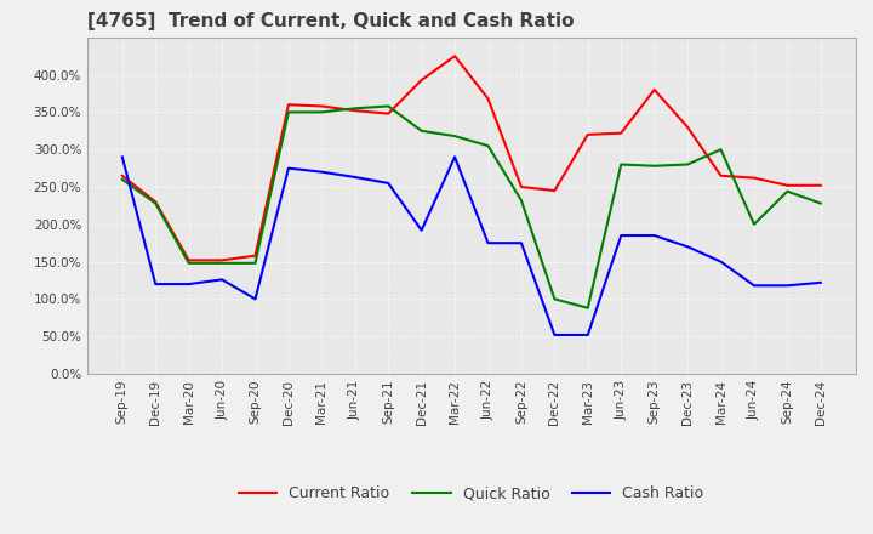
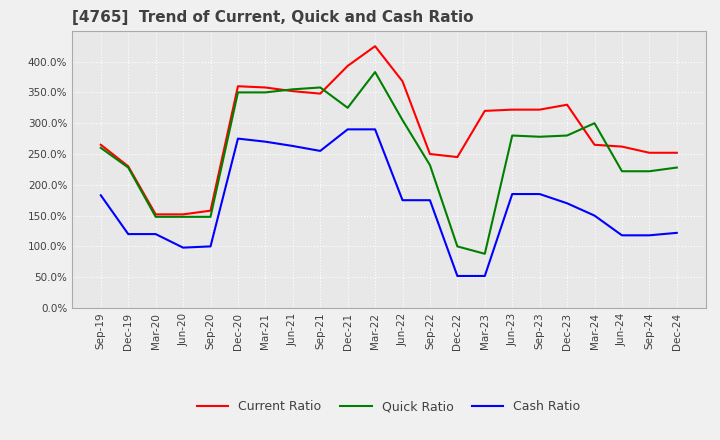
Cash Ratio/Sep-19: 290% -> 183%
Cash Ratio/Jun-20: 126% -> 98%
Cash Ratio/Dec-21: 192% -> 290%
Quick Ratio/Mar-22: 318% -> 383%
Current Ratio/Sep-23: 380% -> 322%
Quick Ratio/Jun-24: 200% -> 222%
Quick Ratio/Sep-24: 244% -> 222%
